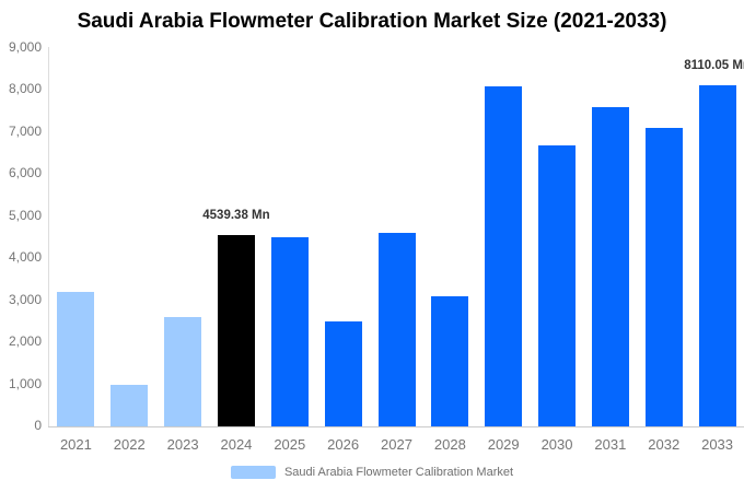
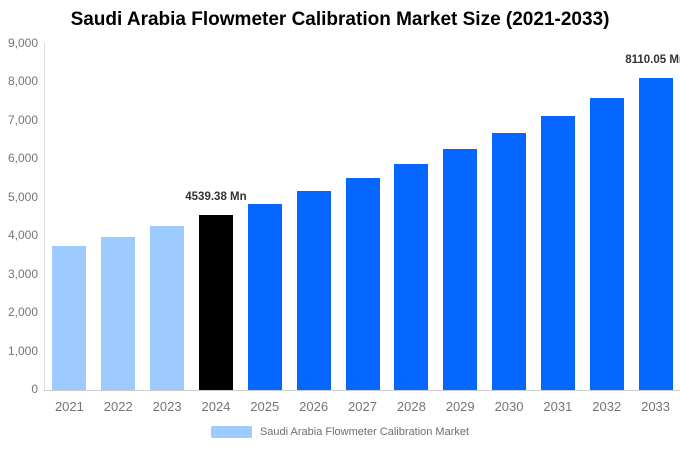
2021: 3200 -> 3700
2022: 1000 -> 4000
2023: 2600 -> 4300
2025: 4500 -> 4800
2026: 2500 -> 5200
2027: 4600 -> 5500
2028: 3100 -> 5900
2029: 8100 -> 6300
2031: 7600 -> 7100
2032: 7100 -> 7600
